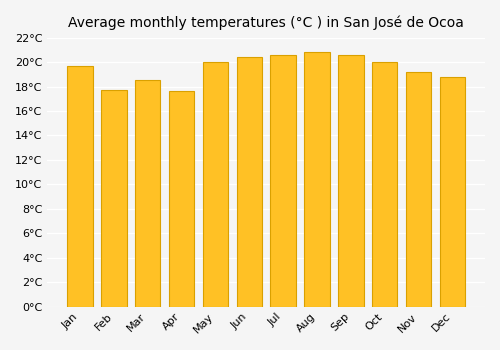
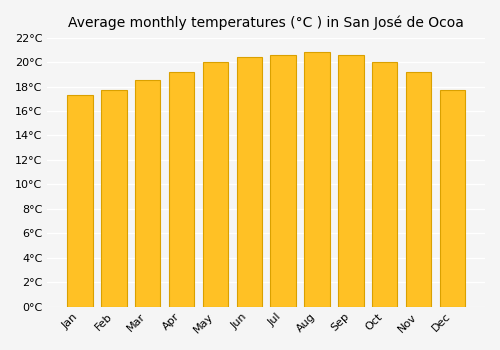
Jan: 19.7°C -> 17.3°C
Apr: 17.6°C -> 19.2°C
Dec: 18.8°C -> 17.7°C
